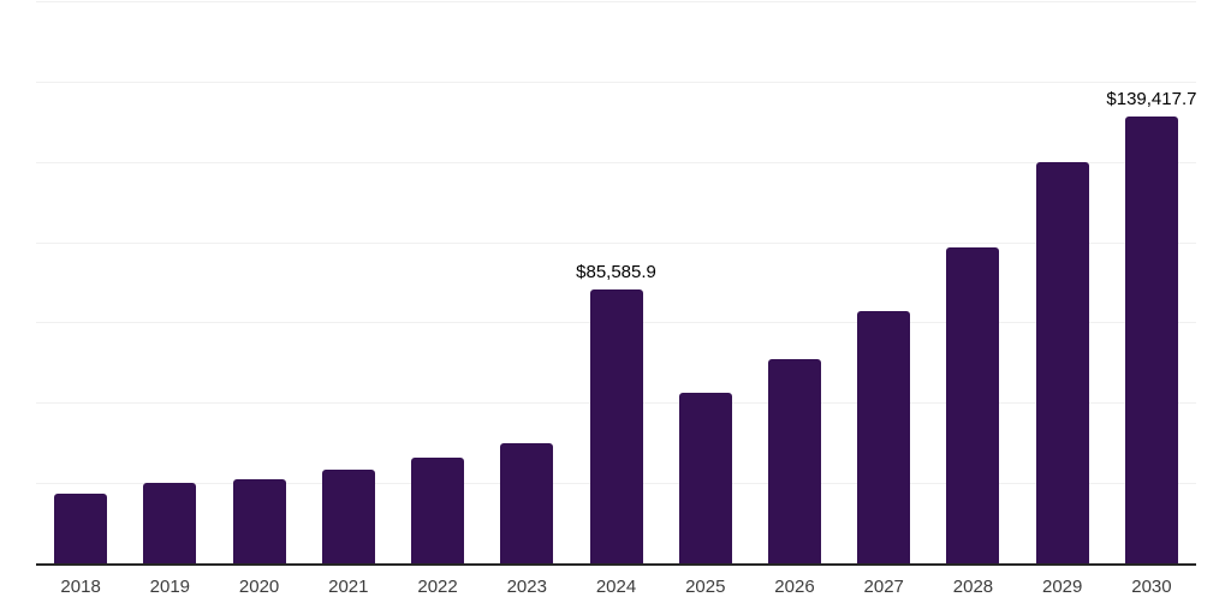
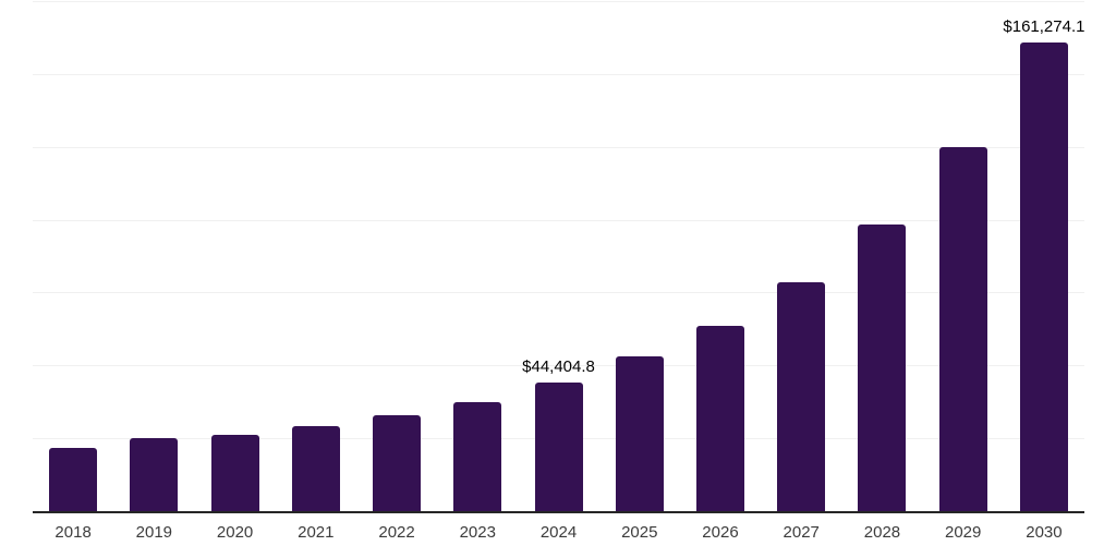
2024: $85,585.9 -> $44,404.8
2030: $139,417.7 -> $161,274.1
